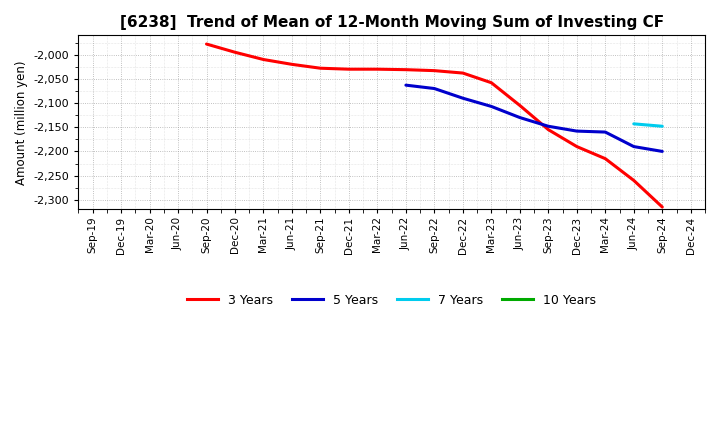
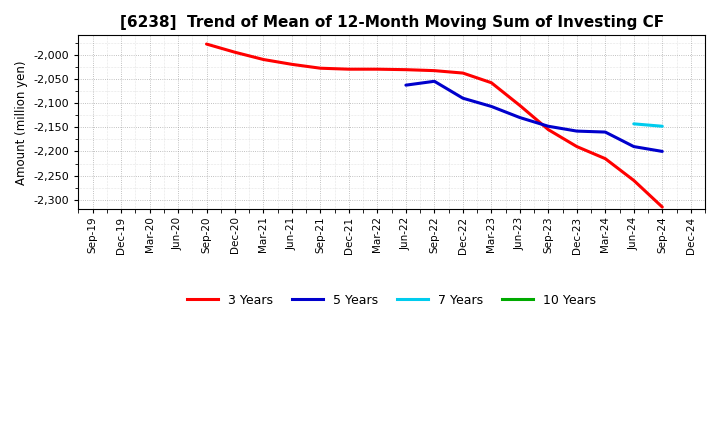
5 Years/Sep-22: -2,070 -> -2,055
